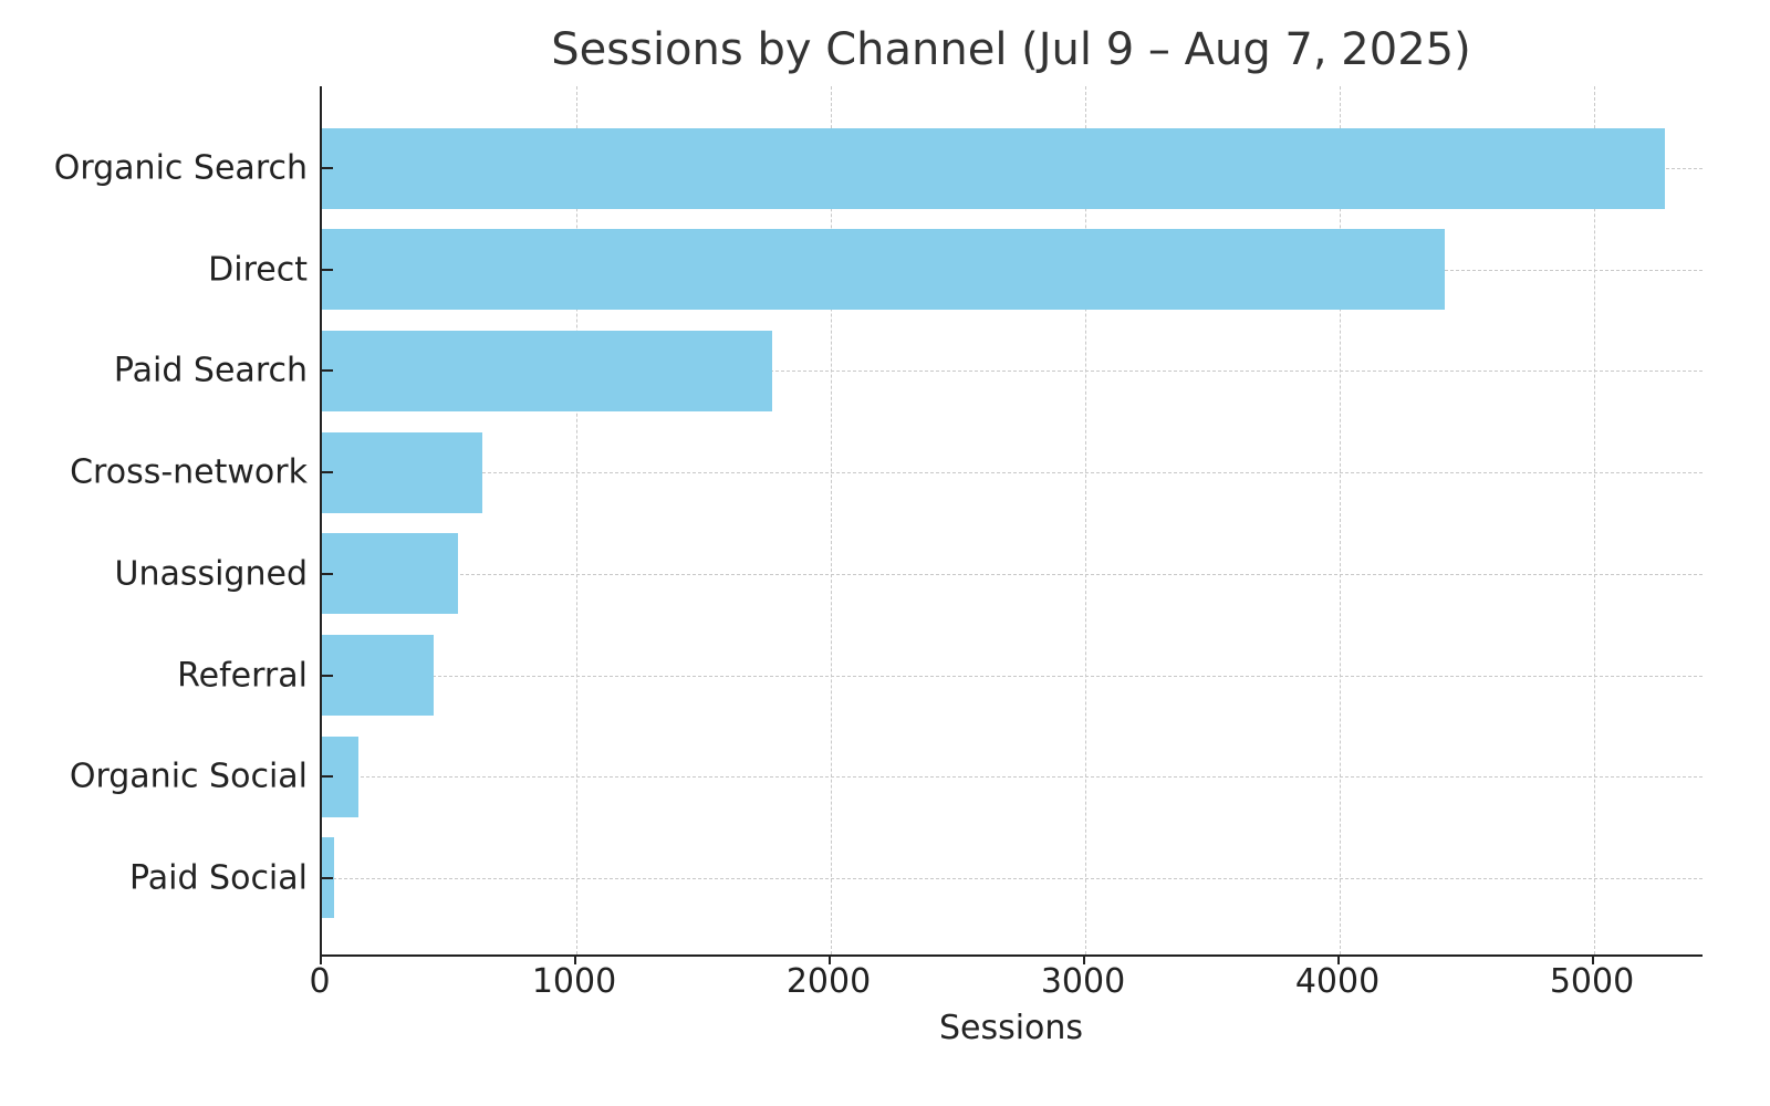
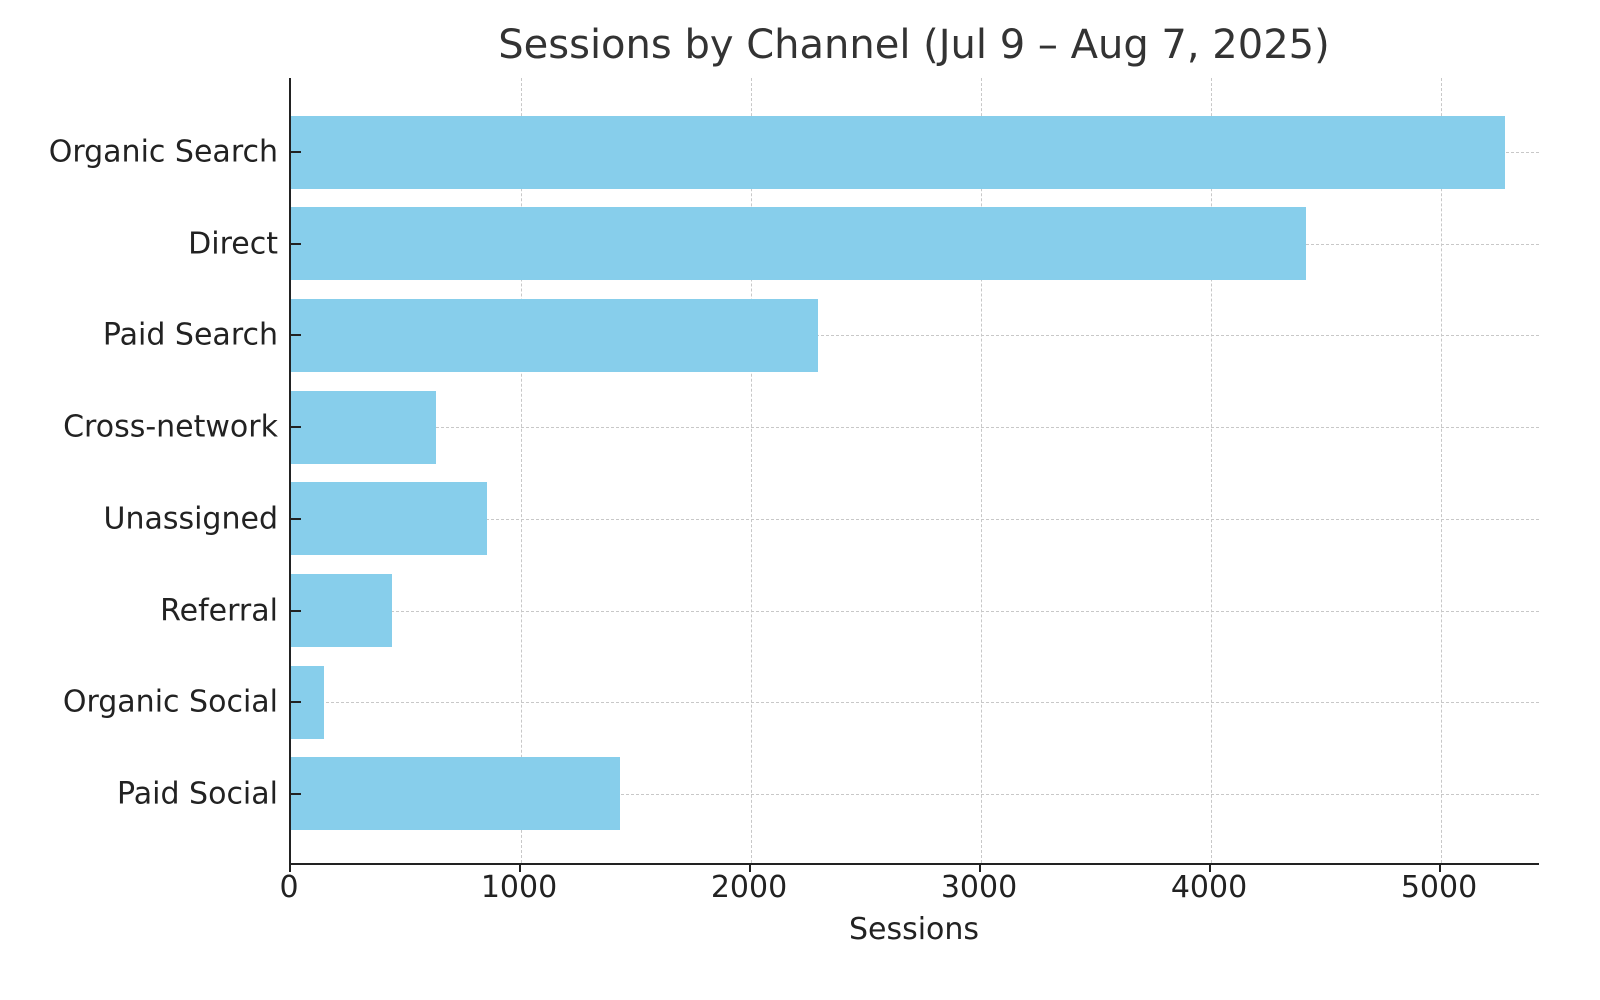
Paid Search: 1770 -> 2290
Unassigned: 540 -> 850
Paid Social: 50 -> 1430
